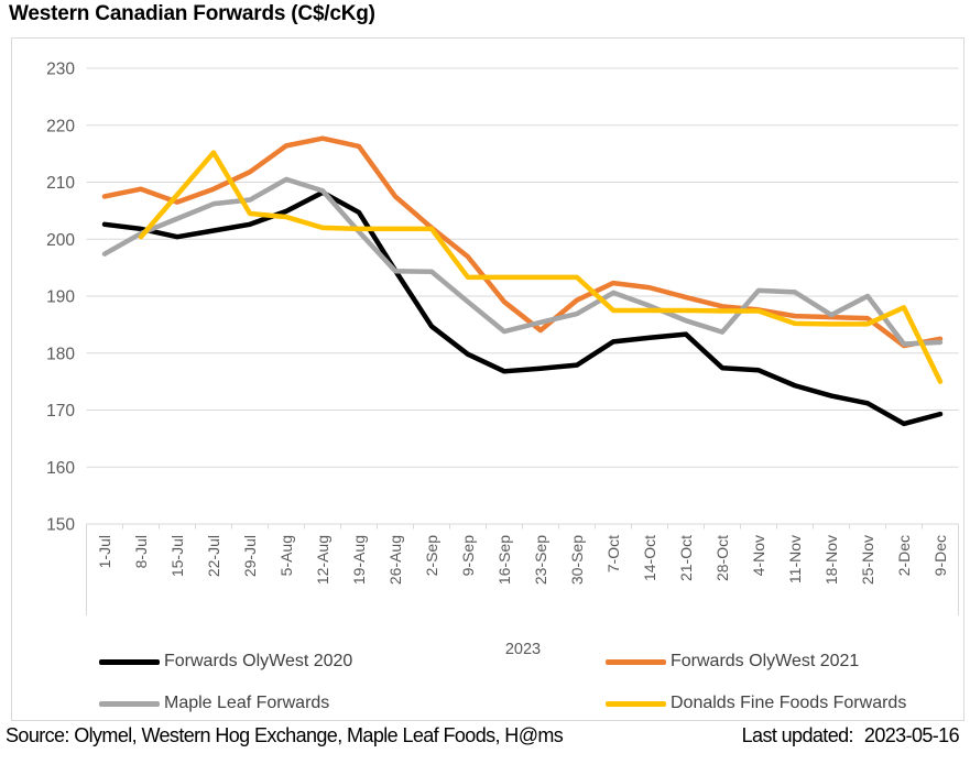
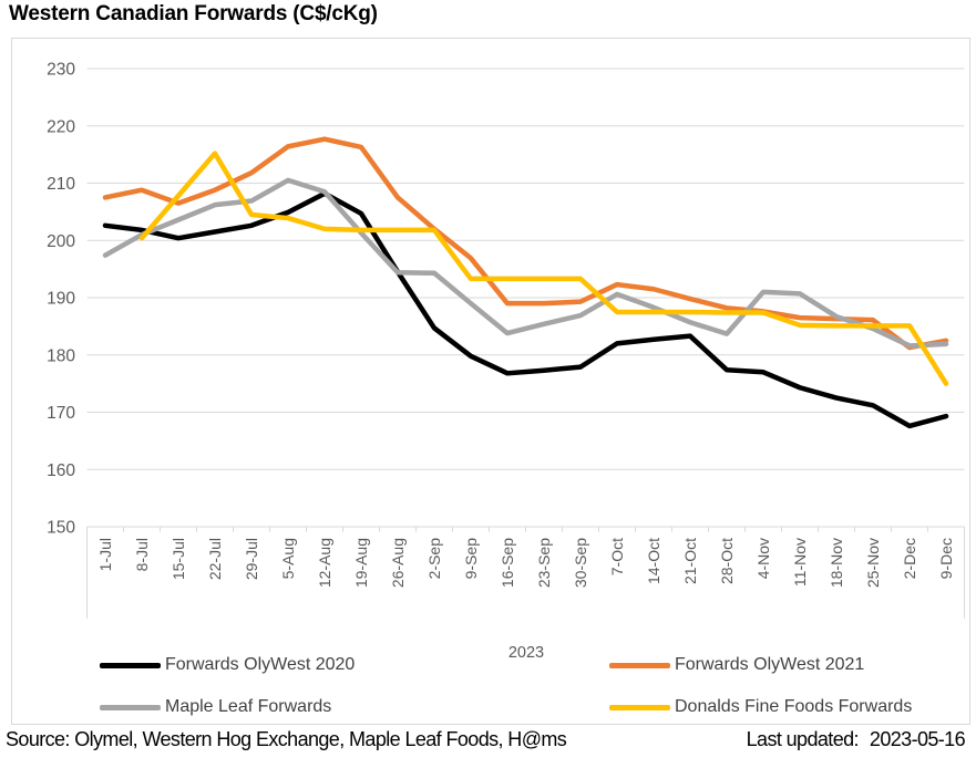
Forwards OlyWest 2021/23-Sep: 184 -> 189
Maple Leaf Forwards/25-Nov: 190 -> 185
Donalds Fine Foods Forwards/2-Dec: 188 -> 185
